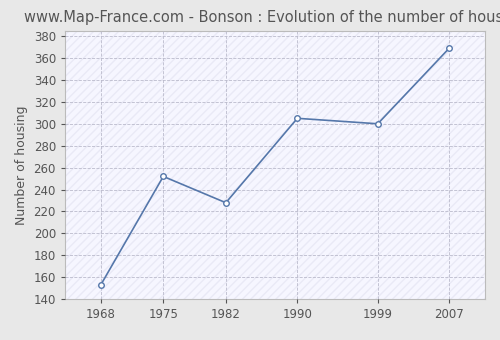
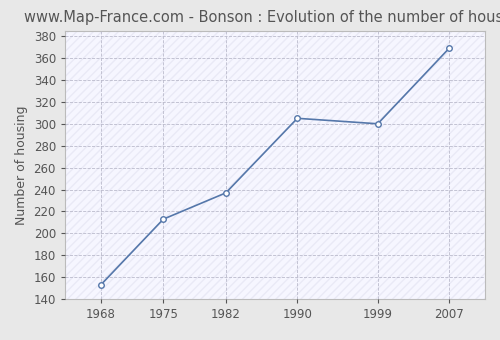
1975: 252 -> 213
1982: 228 -> 237
